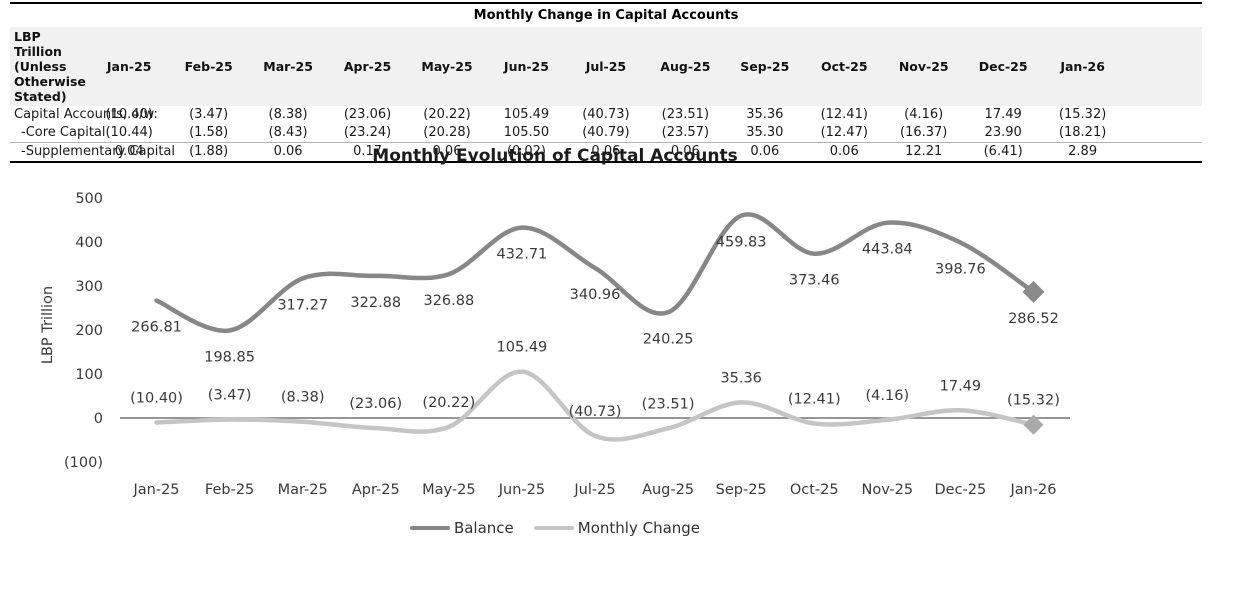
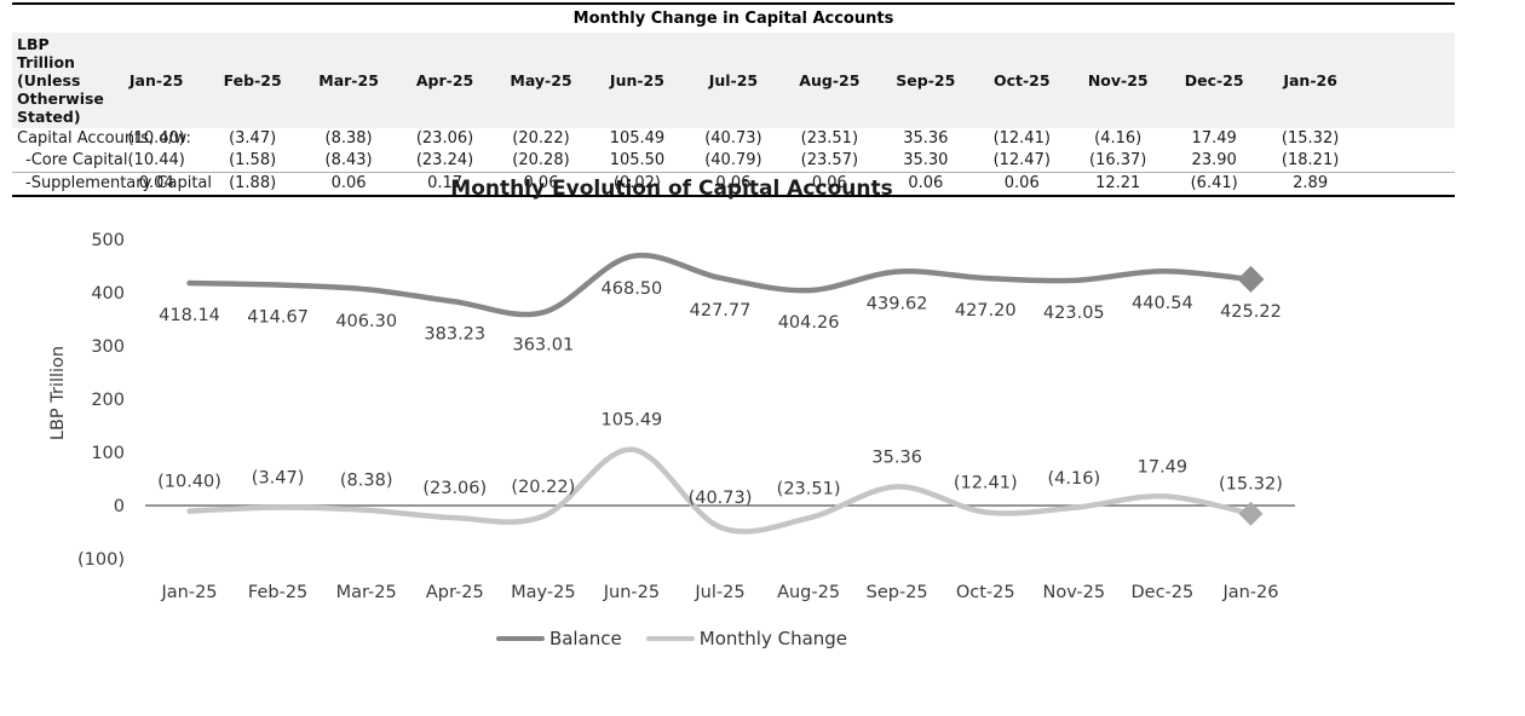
Balance/Jan-25: 266.81 -> 418.14
Balance/Feb-25: 198.85 -> 414.67
Balance/Mar-25: 317.27 -> 406.30
Balance/Apr-25: 322.88 -> 383.23
Balance/May-25: 326.88 -> 363.01
Balance/Jun-25: 432.71 -> 468.50
Balance/Jul-25: 340.96 -> 427.77
Balance/Aug-25: 240.25 -> 404.26
Balance/Sep-25: 459.83 -> 439.62
Balance/Oct-25: 373.46 -> 427.20
Balance/Nov-25: 443.84 -> 423.05
Balance/Dec-25: 398.76 -> 440.54
Balance/Jan-26: 286.52 -> 425.22
